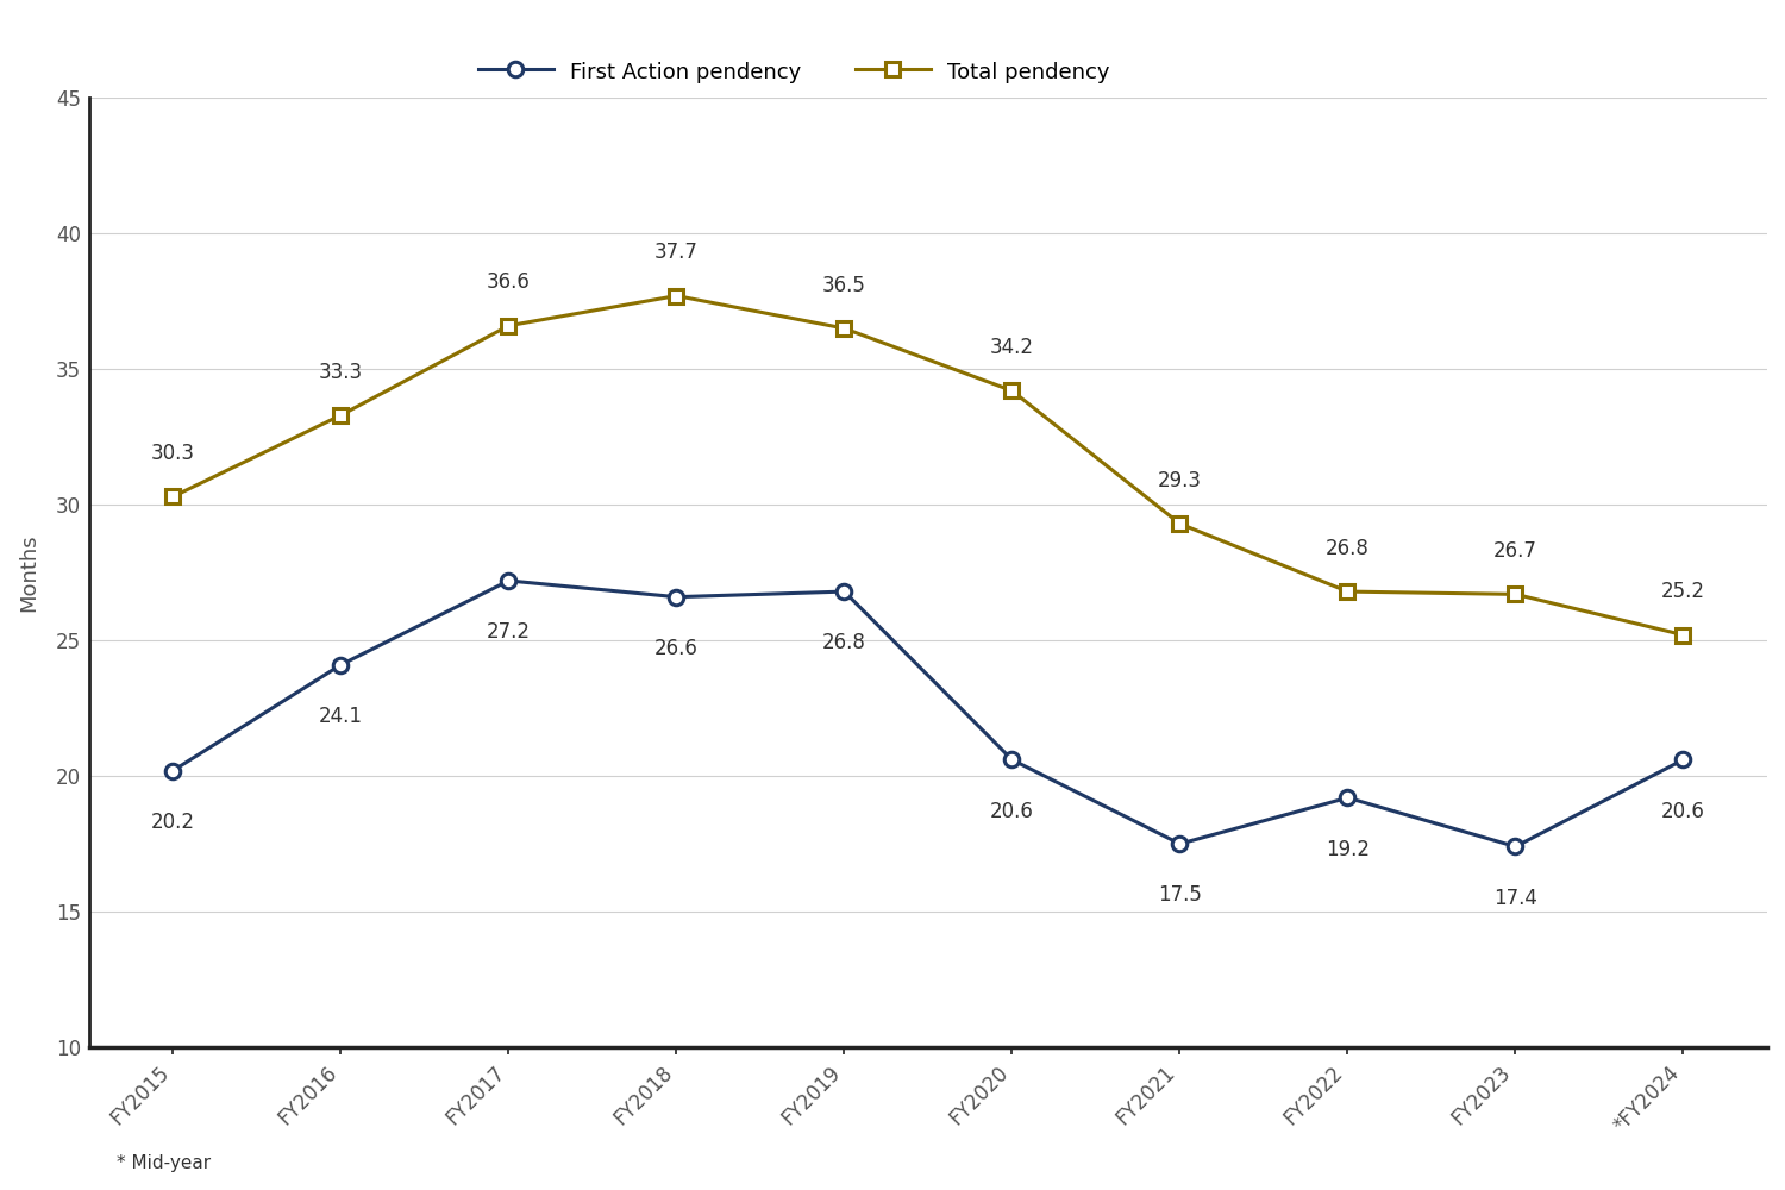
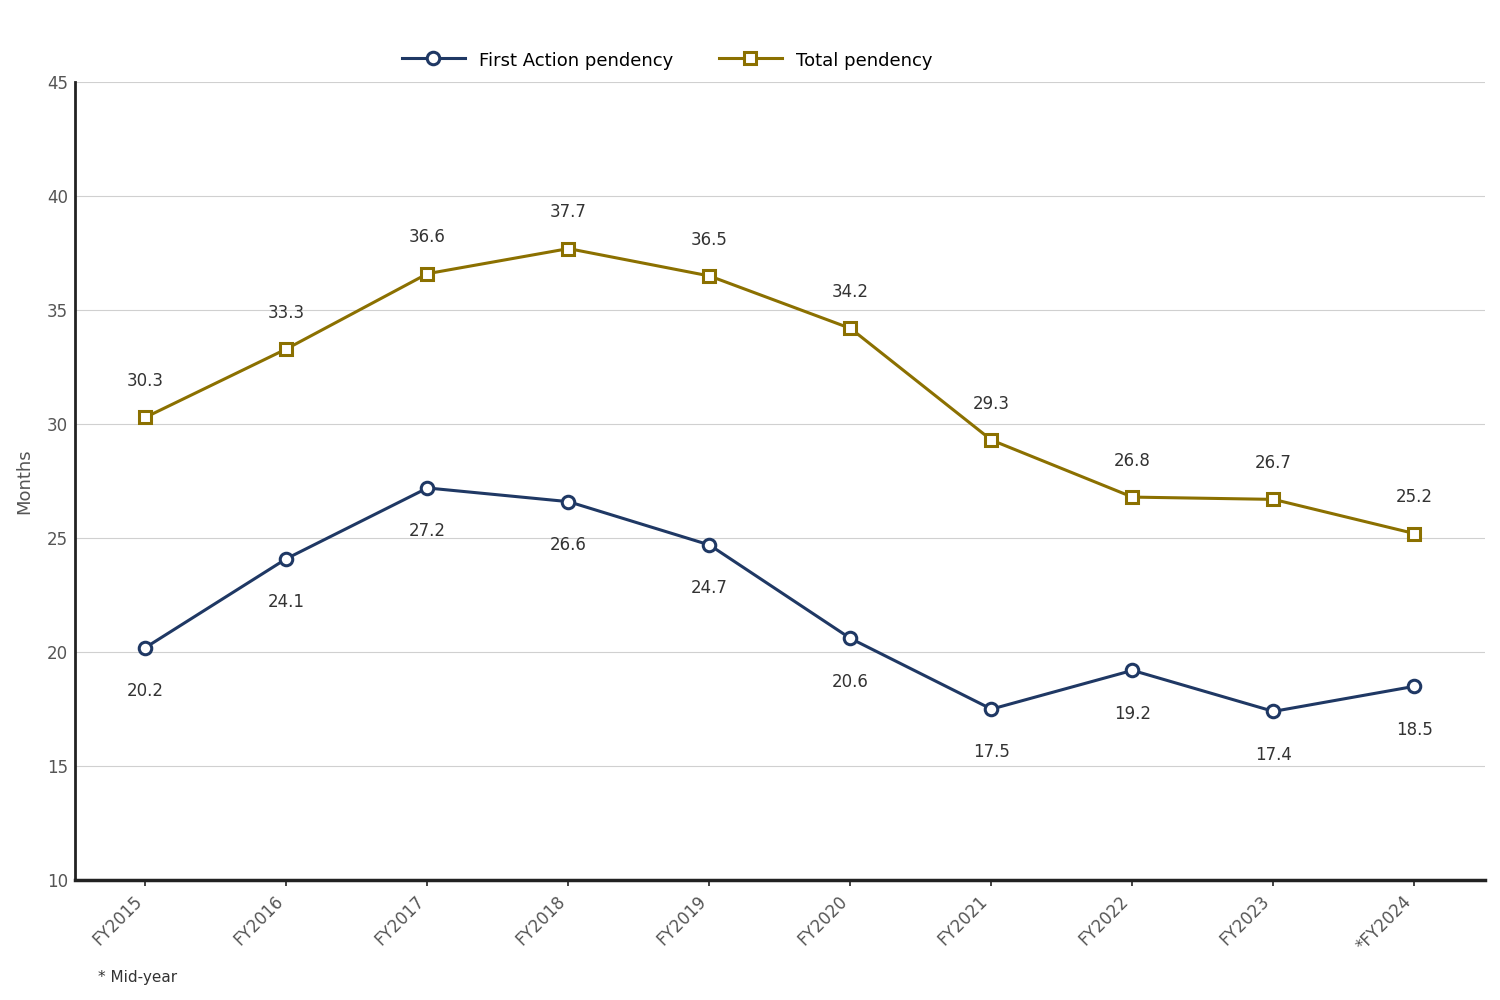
First Action pendency/FY2019: 26.8 -> 24.7
First Action pendency/*FY2024: 20.6 -> 18.5
